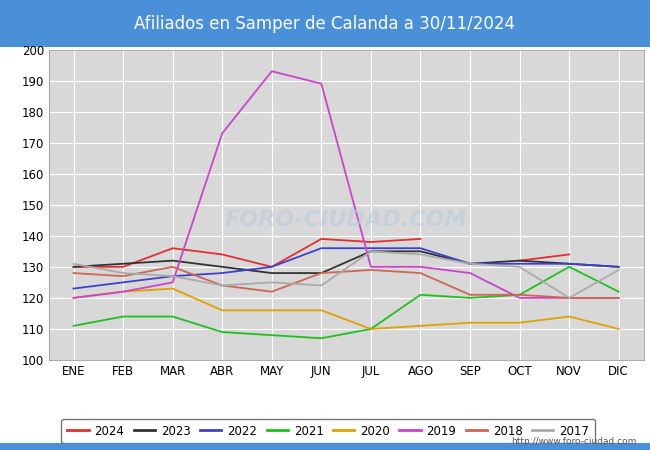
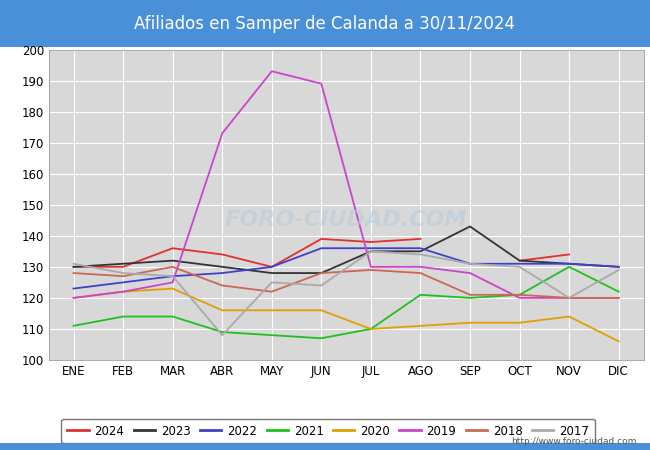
2017/ABR: 124 -> 108
2023/SEP: 131 -> 143
2020/DIC: 110 -> 106
